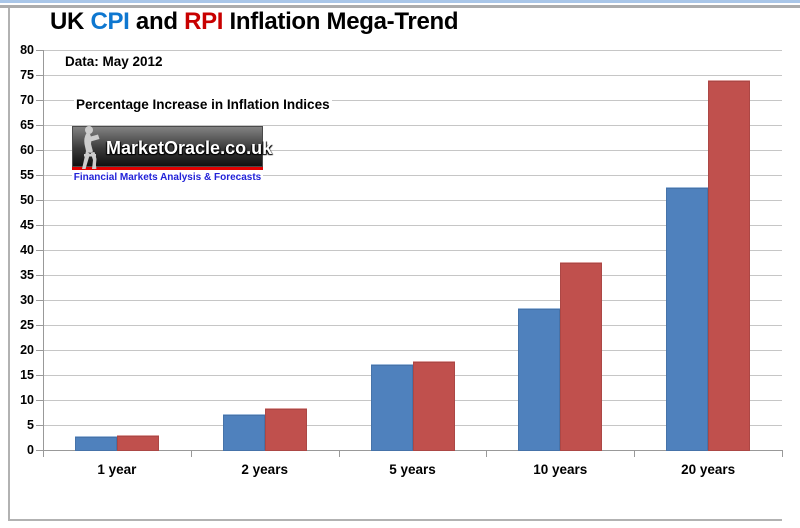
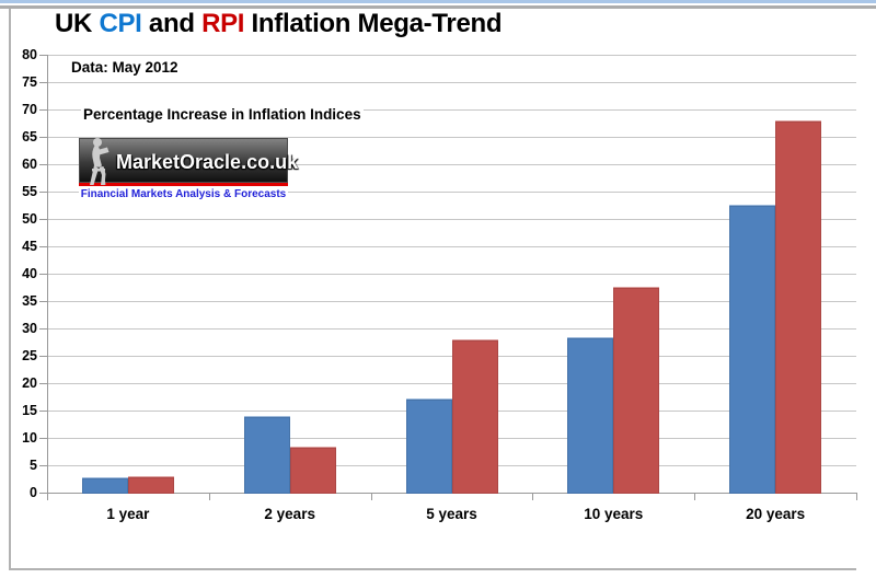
CPI/2 years: 7 -> 14
RPI/5 years: 18 -> 28
RPI/20 years: 74 -> 68
